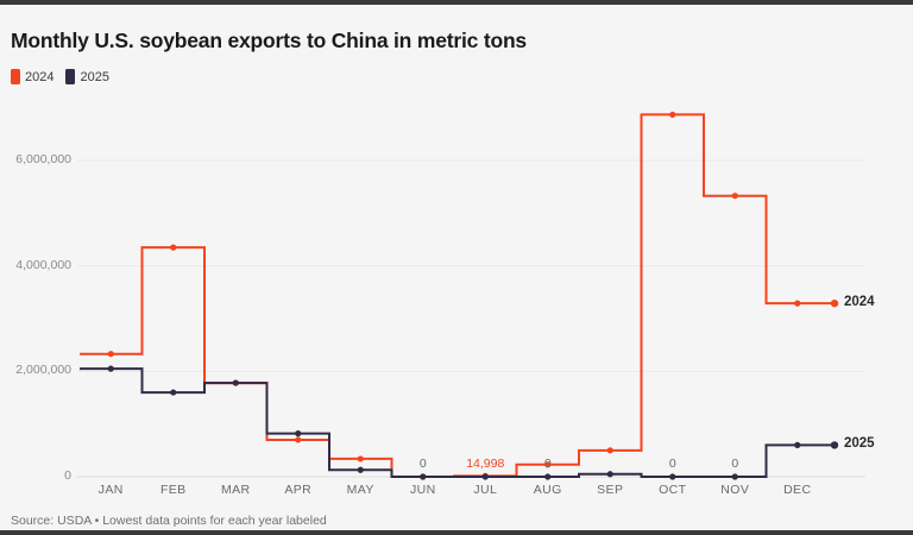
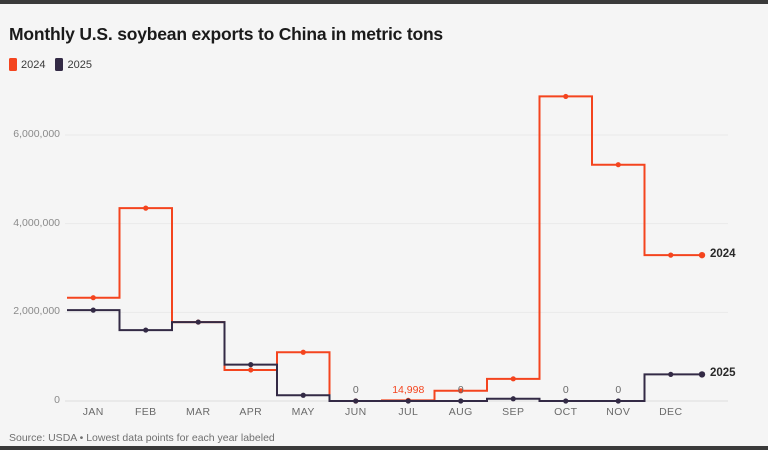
2024/MAY: 300000 -> 1100000
